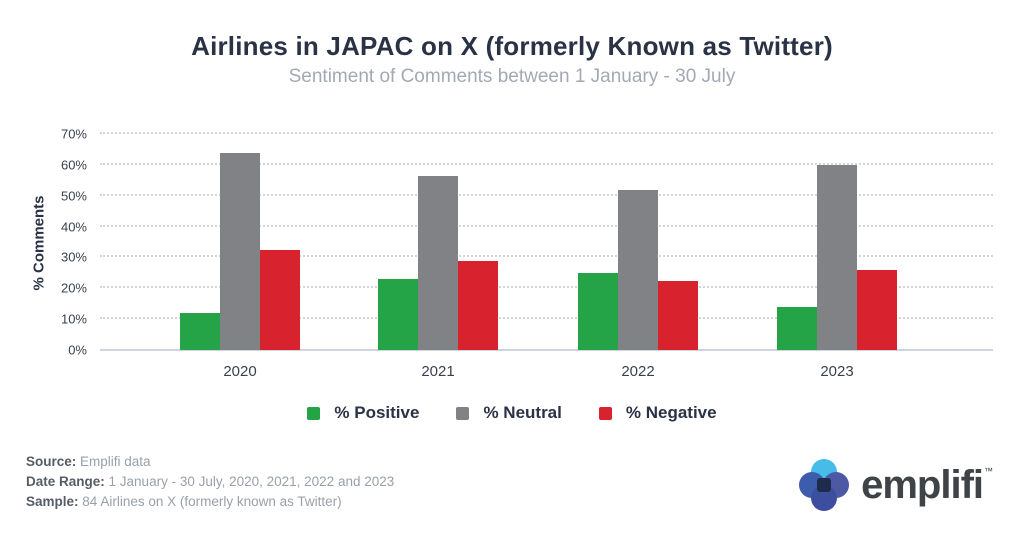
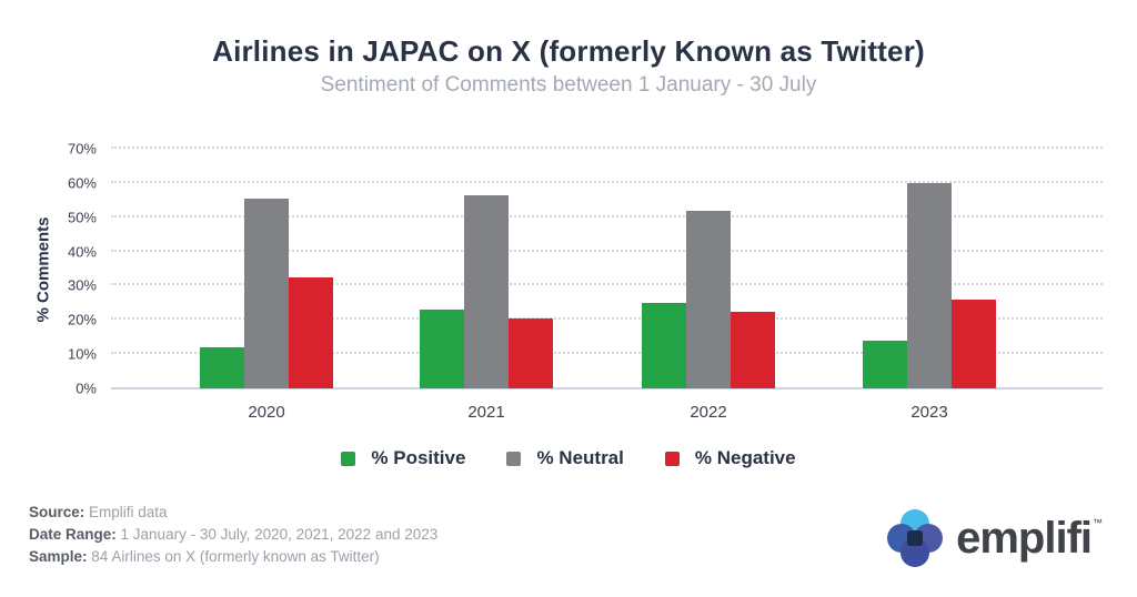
% Neutral/2020: 64% -> 56%
% Negative/2021: 29% -> 20%
